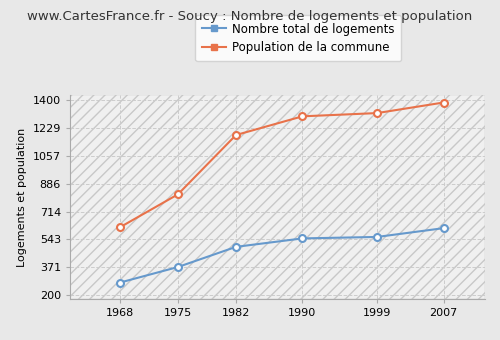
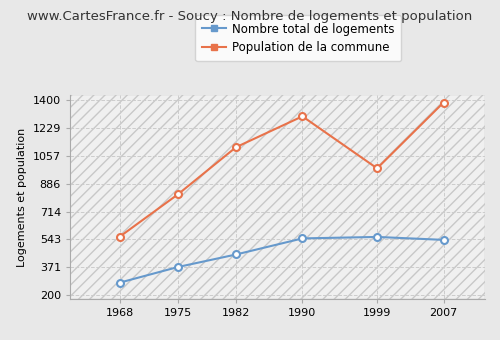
Population de la commune/1968: 620 -> 560
Nombre total de logements/1982: 500 -> 450
Population de la commune/1982: 1180 -> 1110
Population de la commune/1999: 1320 -> 980
Nombre total de logements/2007: 610 -> 540
